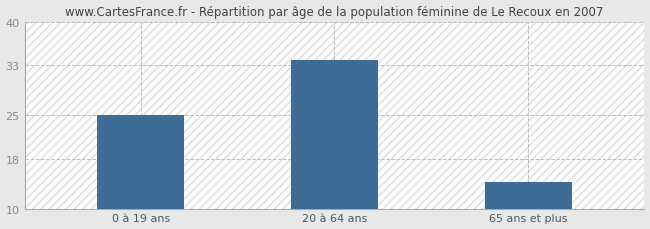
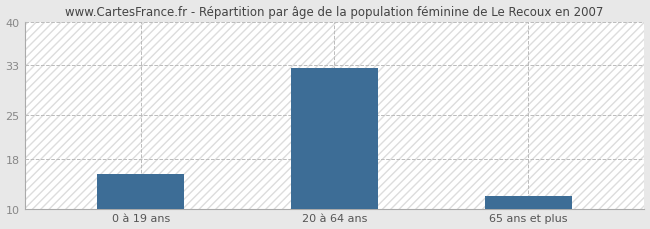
0 à 19 ans: 25.0 -> 15.5
20 à 64 ans: 33.8 -> 32.5
65 ans et plus: 14.2 -> 12.0
